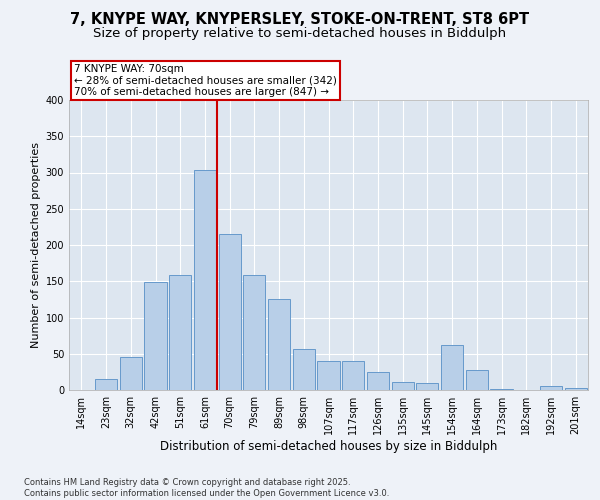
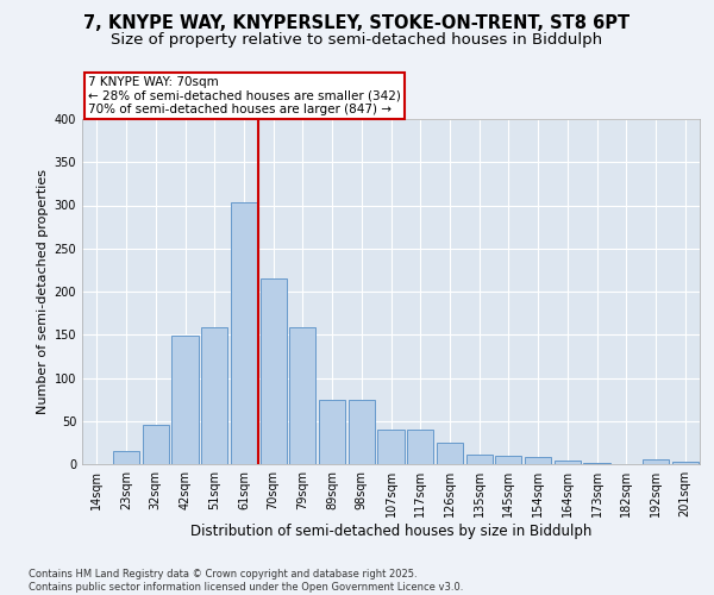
89sqm: 126 -> 75
98sqm: 56 -> 75
154sqm: 62 -> 8
164sqm: 28 -> 4
